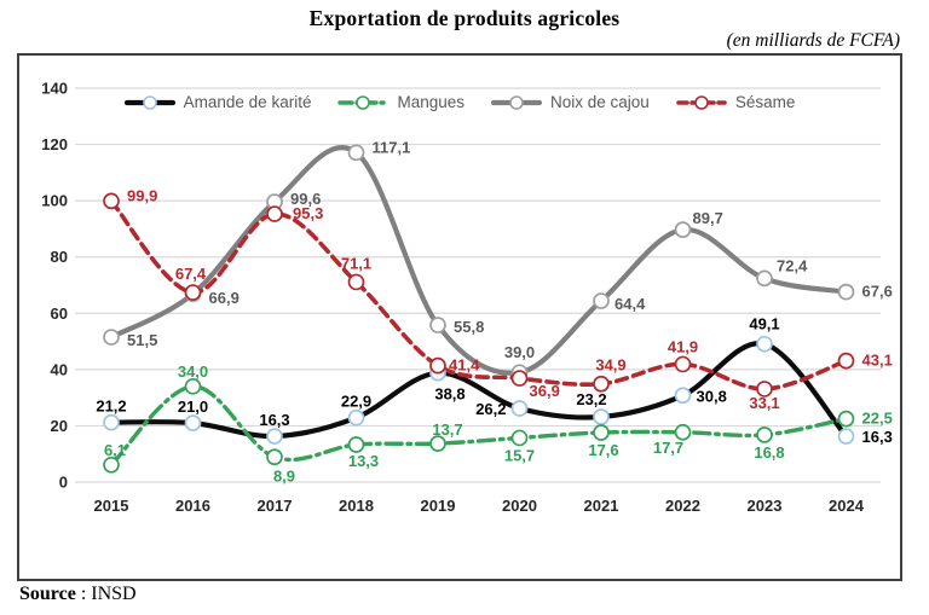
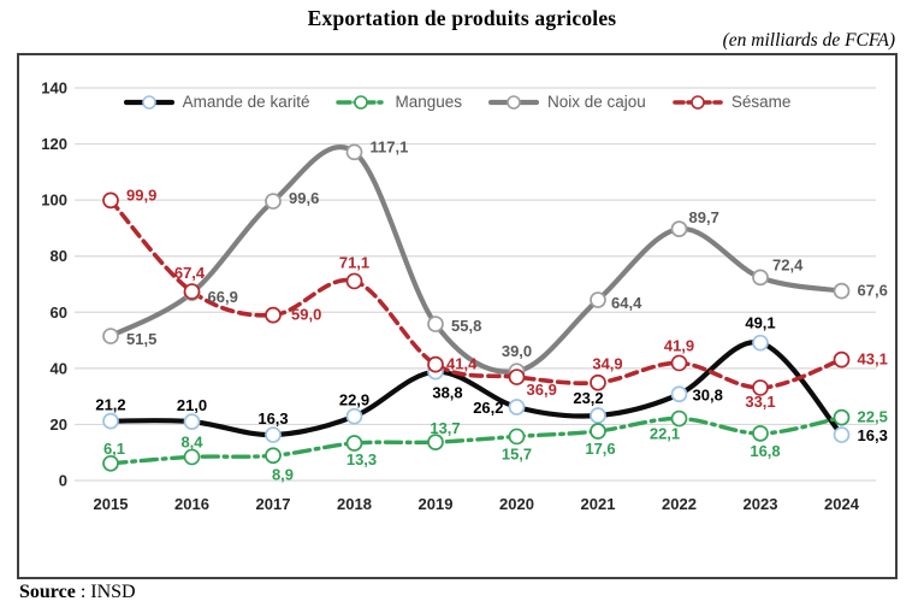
Mangues/2016: 34,0 -> 8,4
Sésame/2017: 95,3 -> 59,0
Mangues/2022: 17,7 -> 22,1
